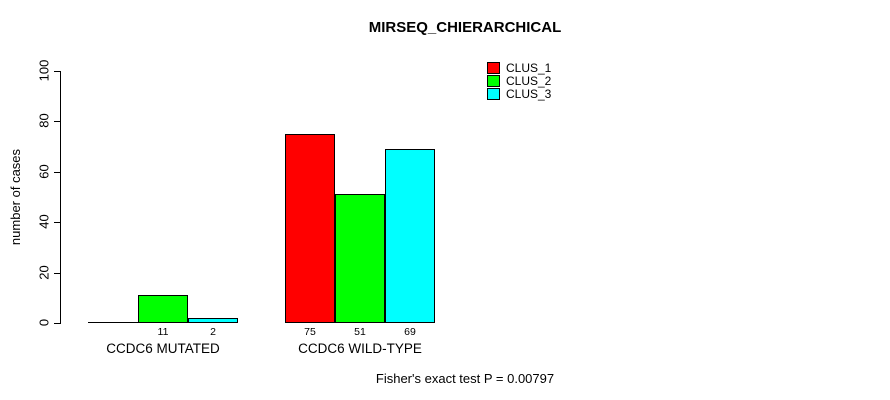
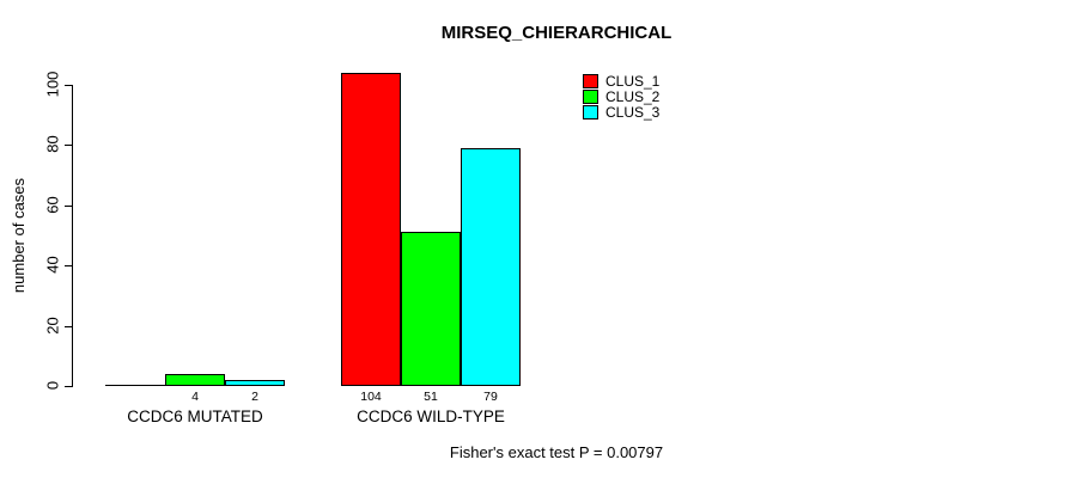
CLUS_2/CCDC6 MUTATED: 11 -> 4
CLUS_1/CCDC6 WILD-TYPE: 75 -> 104
CLUS_3/CCDC6 WILD-TYPE: 69 -> 79
